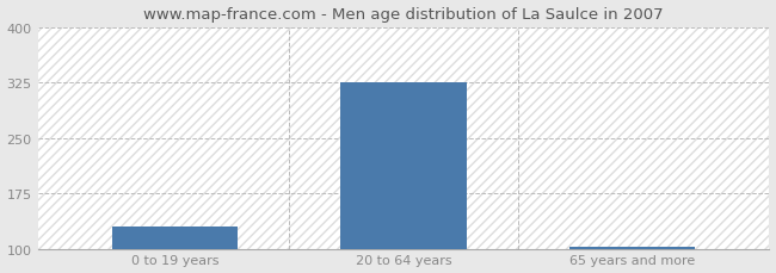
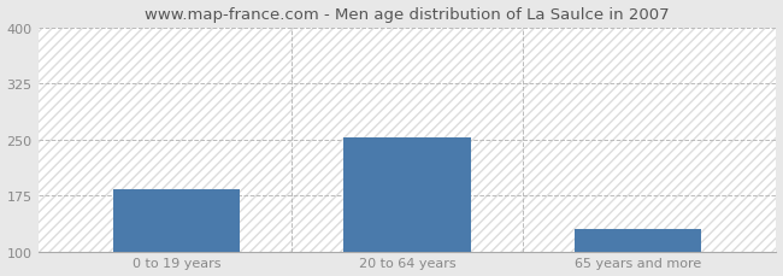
0 to 19 years: 130 -> 184
20 to 64 years: 325 -> 252
65 years and more: 102 -> 130
